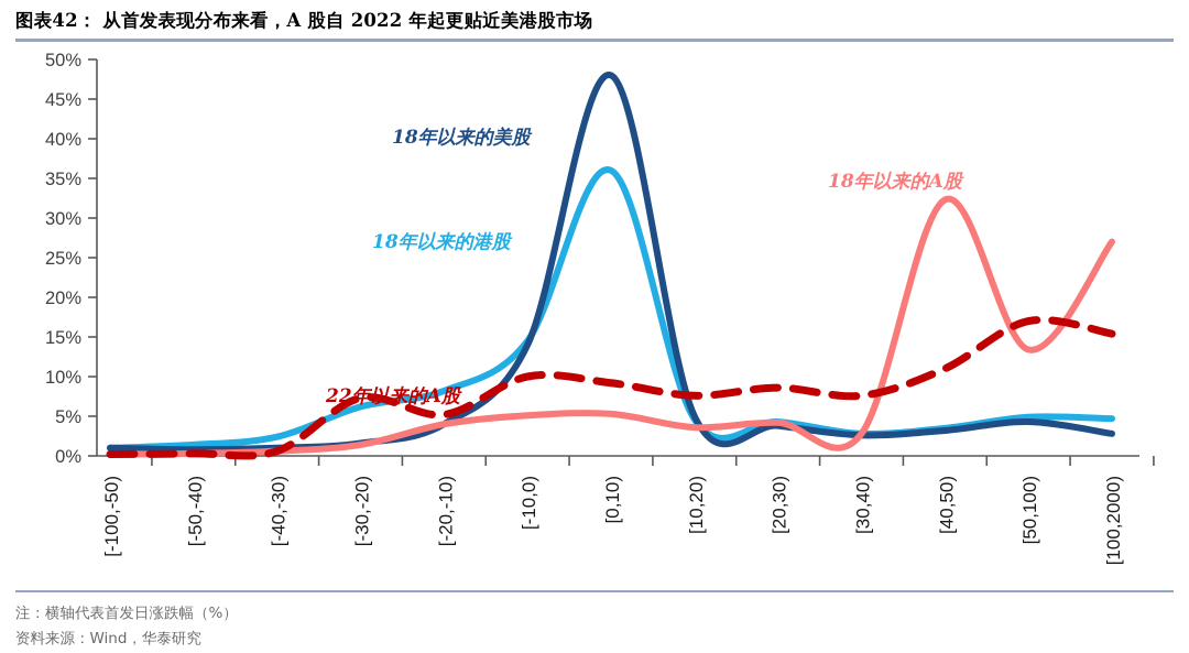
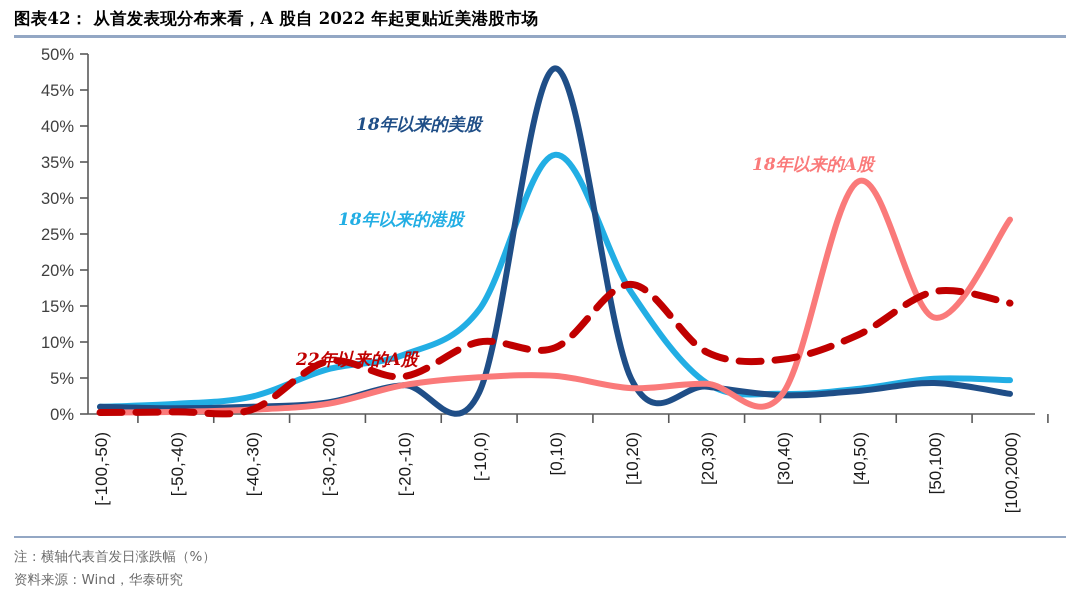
18年以来的美股/[-10,0): 14% -> 3%
18年以来的港股/[10,20): 5% -> 17%
22年以来的A股/[10,20): 8% -> 18%
